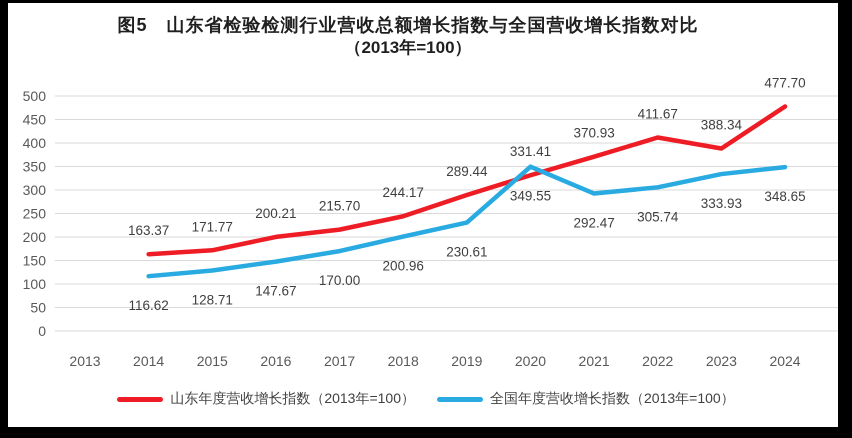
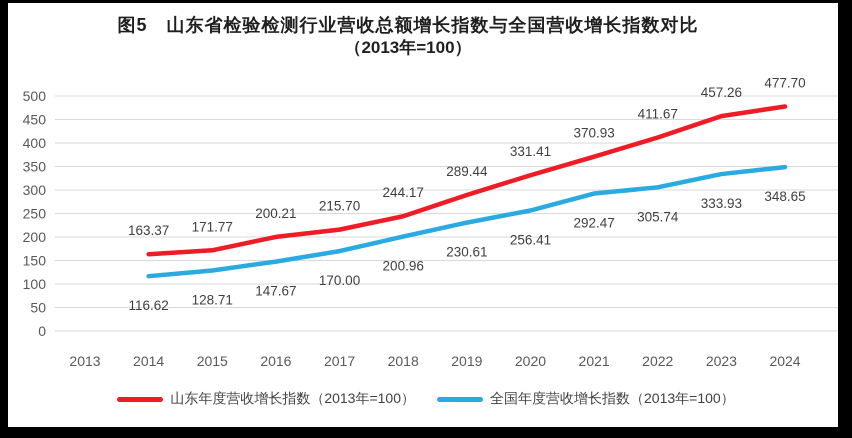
全国年度营收增长指数（2013年=100）/2020: 349.55 -> 256.41
山东年度营收增长指数（2013年=100）/2023: 388.34 -> 457.26
